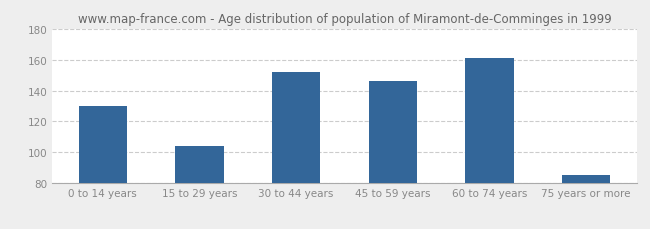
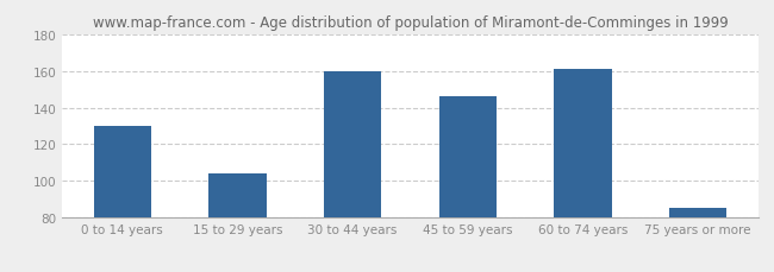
30 to 44 years: 152 -> 160
